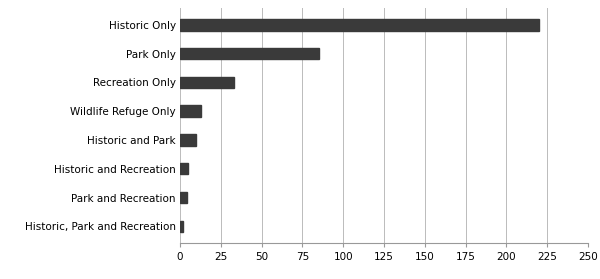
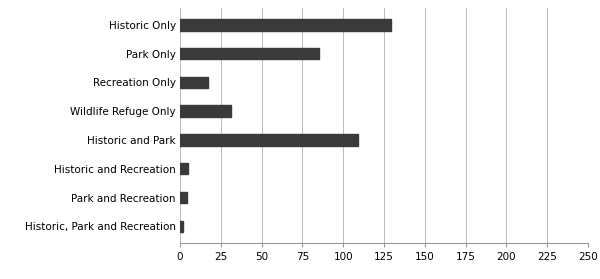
Historic Only: 220 -> 129
Recreation Only: 33 -> 17
Wildlife Refuge Only: 13 -> 31
Historic and Park: 10 -> 109
